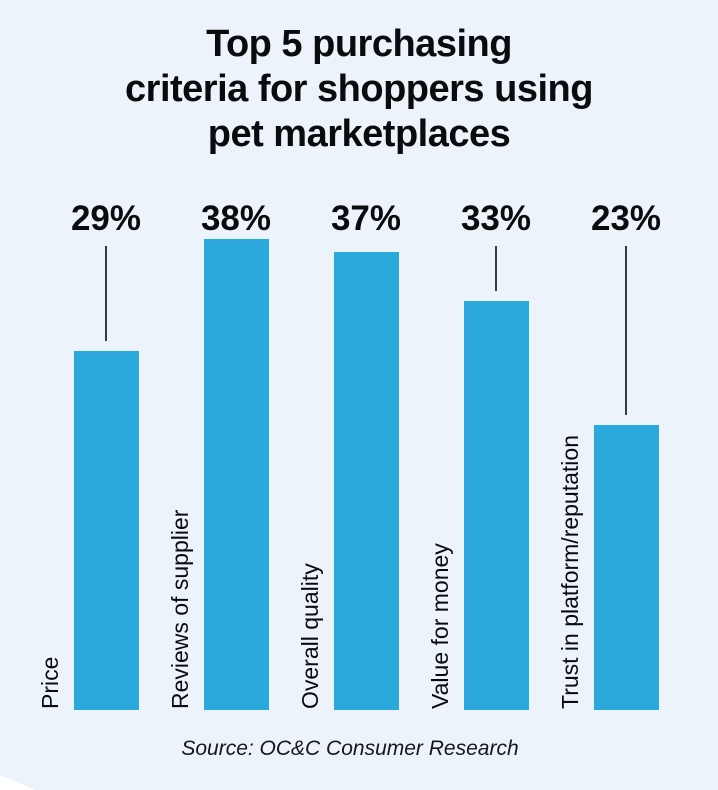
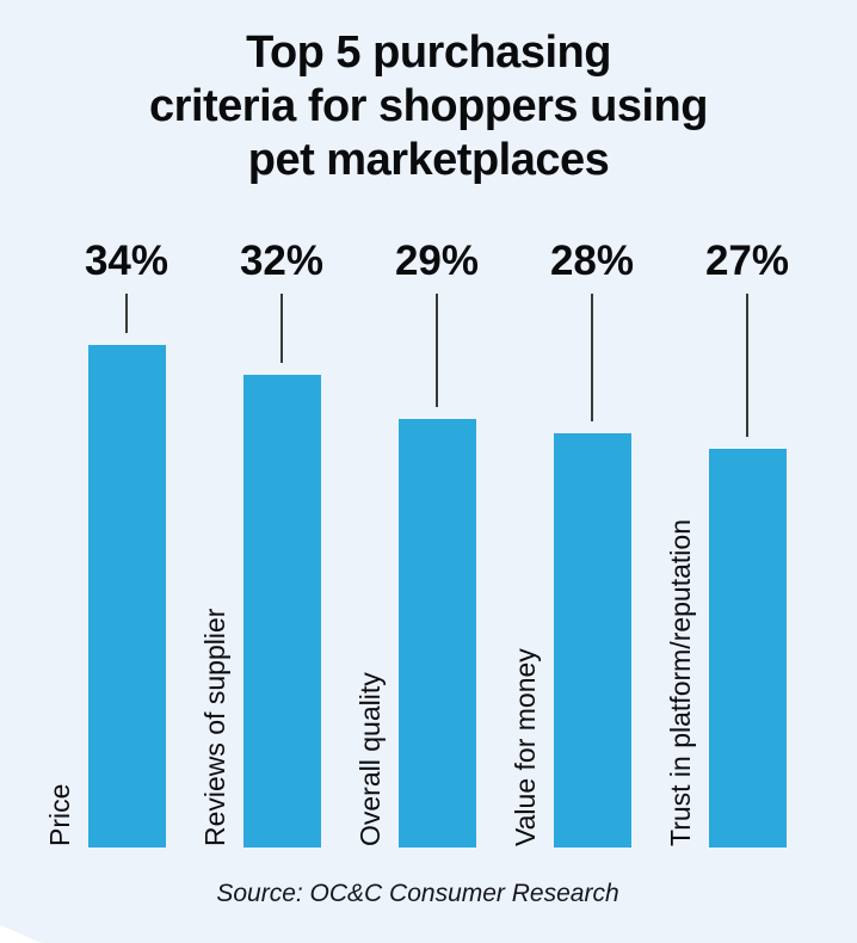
Price: 29% -> 34%
Reviews of supplier: 38% -> 32%
Overall quality: 37% -> 29%
Value for money: 33% -> 28%
Trust in platform/reputation: 23% -> 27%
